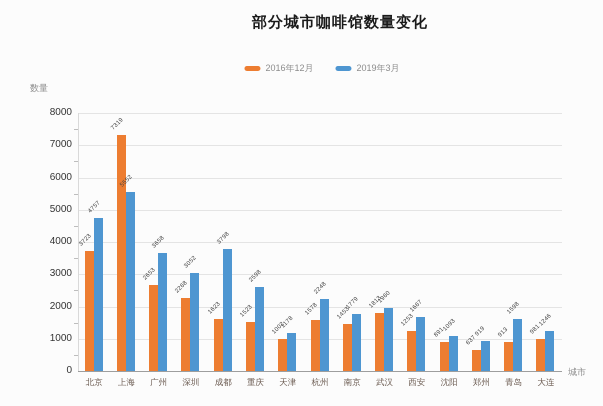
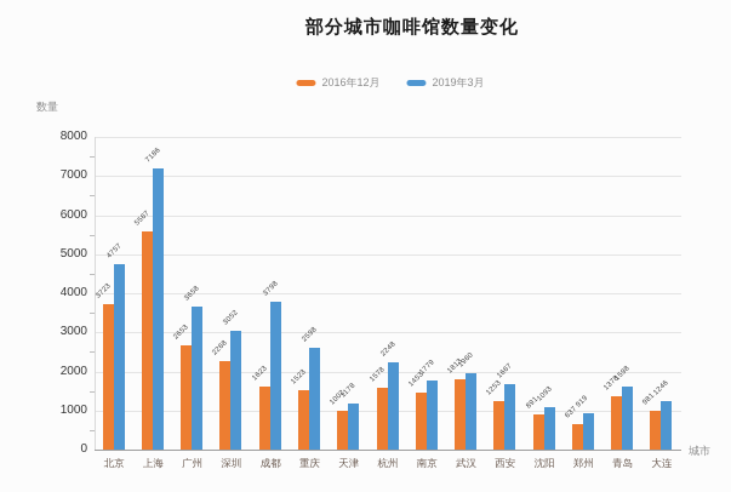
2016年12月/上海: 7319 -> 5567
2019年3月/上海: 5552 -> 7186
2016年12月/青岛: 913 -> 1378
